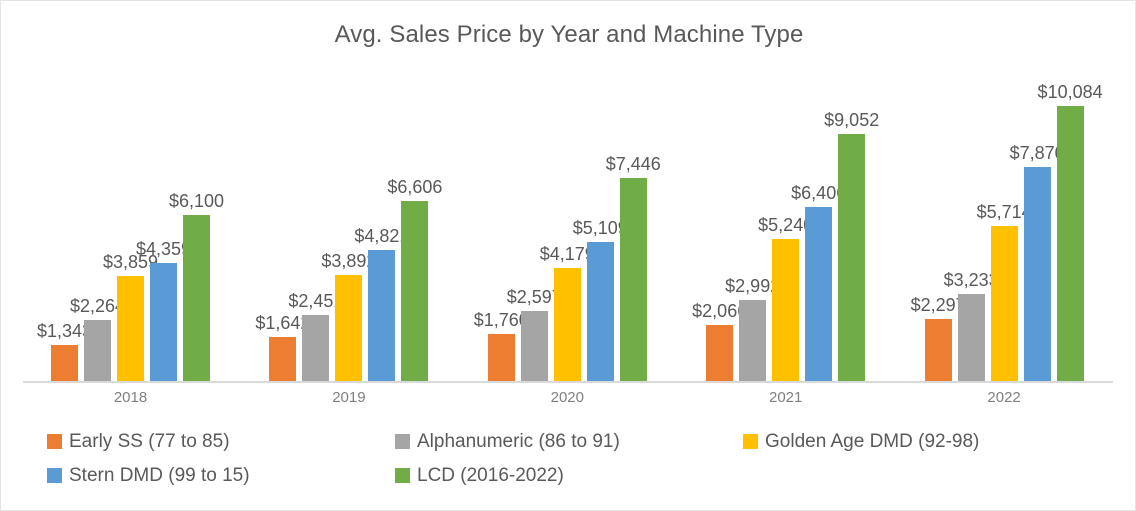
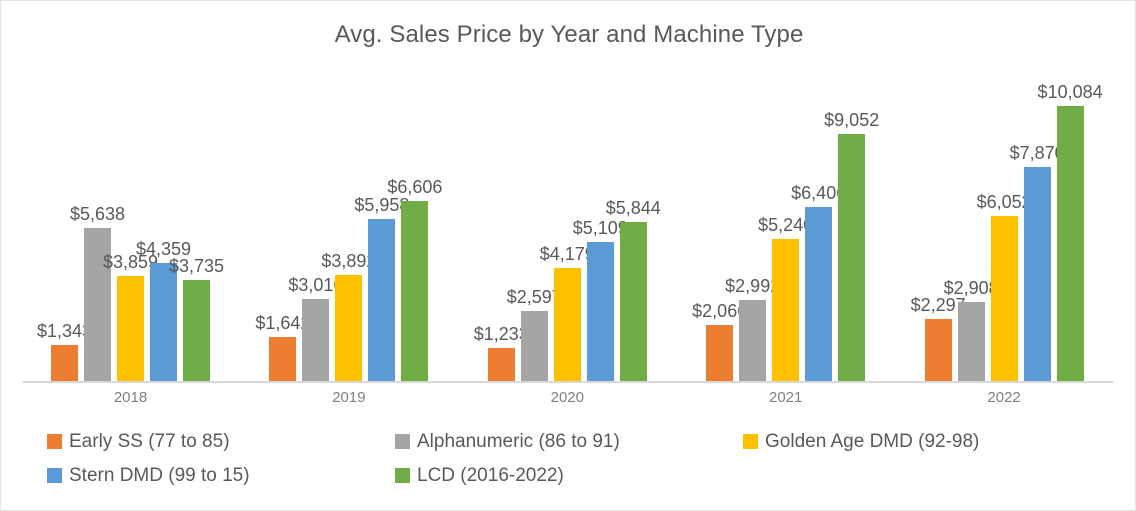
Alphanumeric (86 to 91)/2018: $2,264 -> $5,638
LCD (2016-2022)/2018: $6,100 -> $3,735
Alphanumeric (86 to 91)/2019: $2,451 -> $3,016
Stern DMD (99 to 15)/2019: $4,821 -> $5,958
Early SS (77 to 85)/2020: $1,760 -> $1,233
LCD (2016-2022)/2020: $7,446 -> $5,844
Alphanumeric (86 to 91)/2022: $3,233 -> $2,908
Golden Age DMD (92-98)/2022: $5,714 -> $6,052
